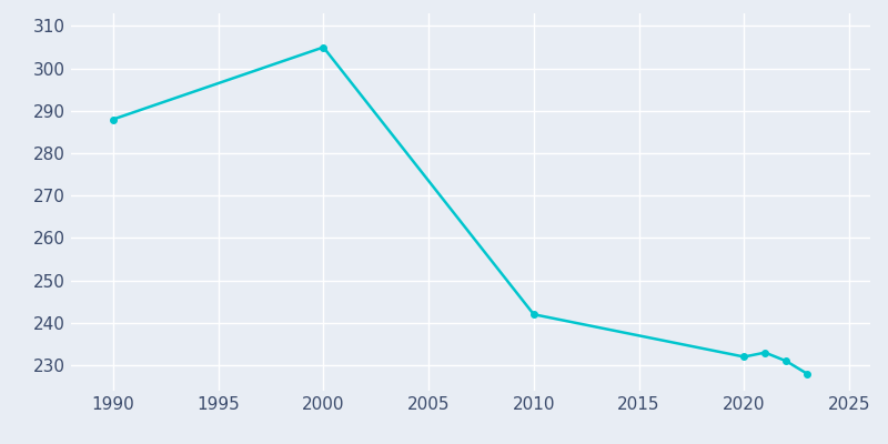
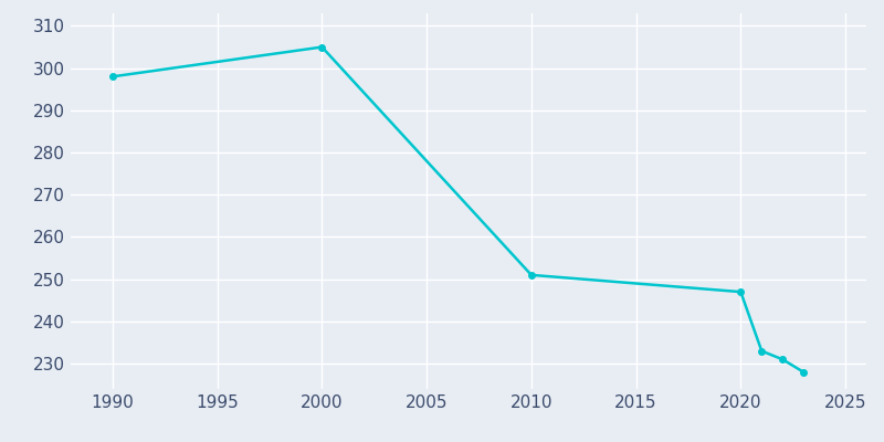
1990: 288 -> 298
2010: 242 -> 251
2020: 232 -> 247
